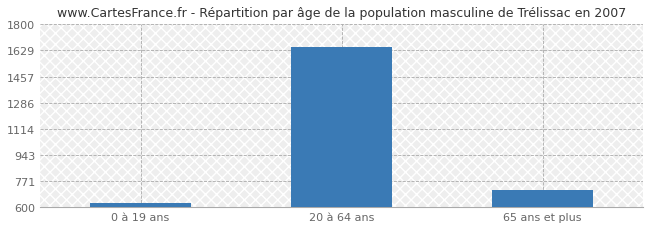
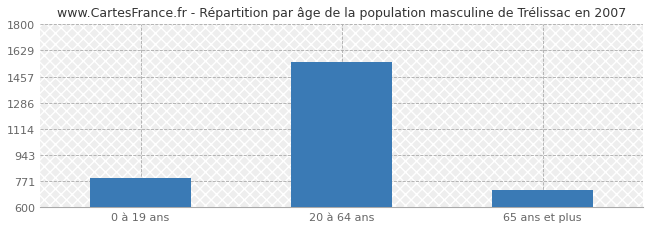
0 à 19 ans: 630 -> 790
20 à 64 ans: 1650 -> 1550
